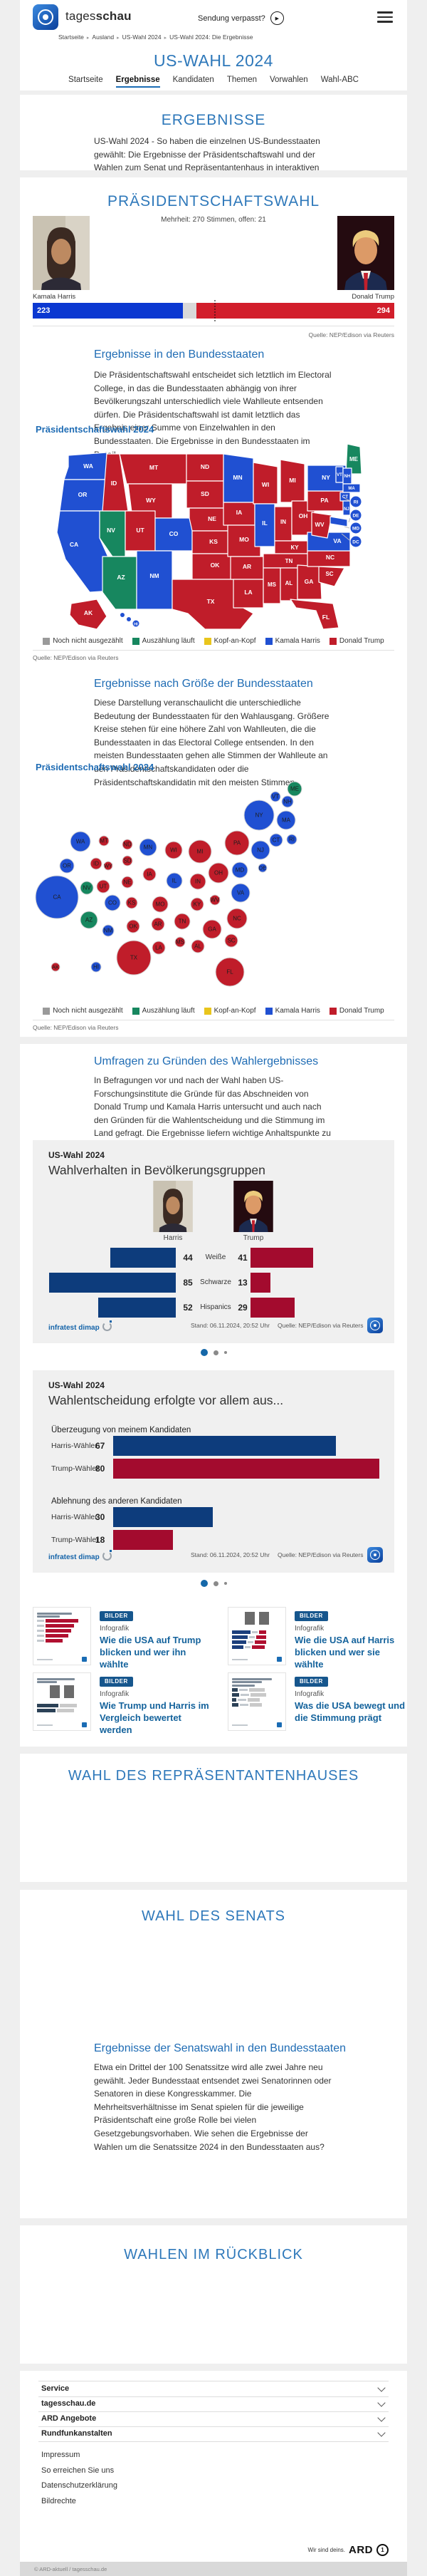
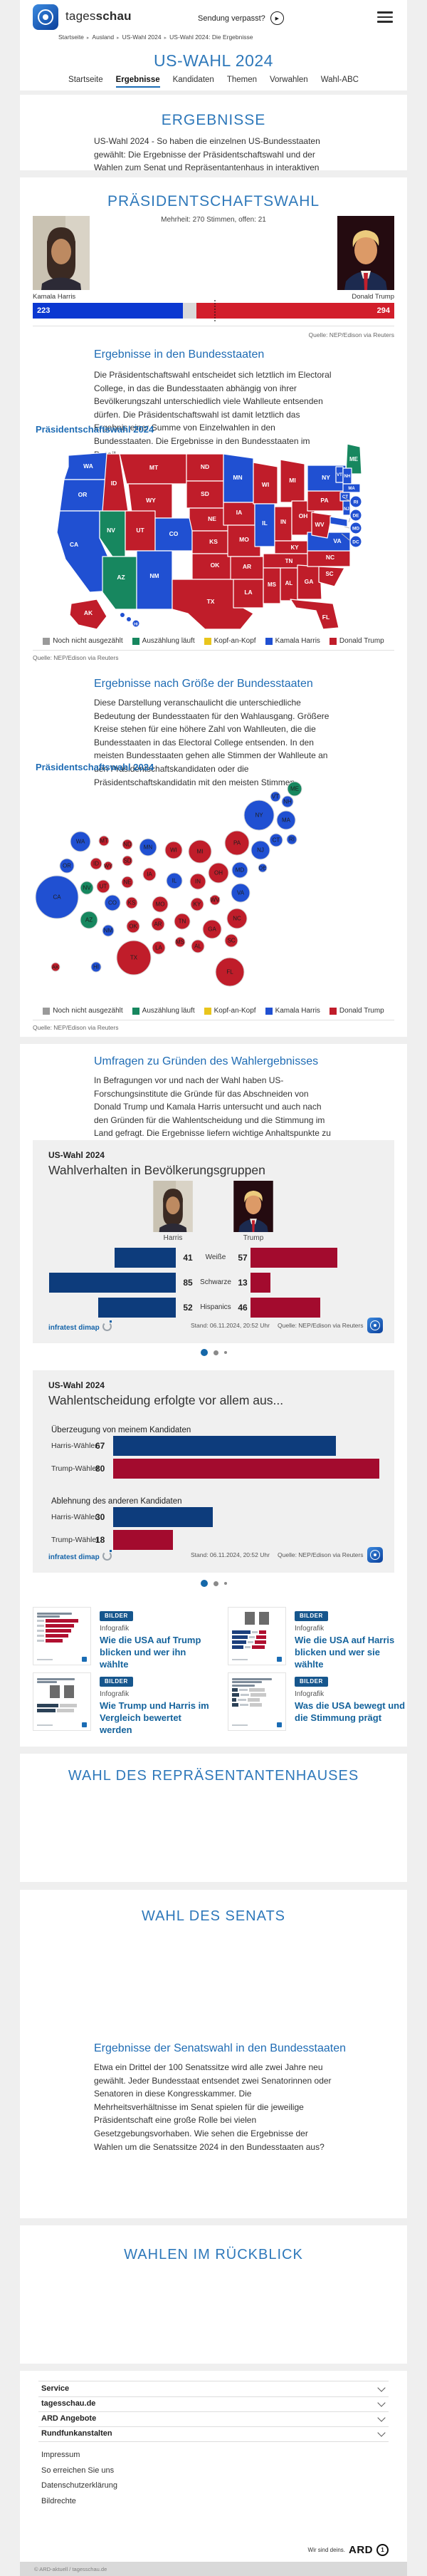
Wahlverhalten in Bevölkerungsgruppen/Harris/Weiße: 44 -> 41
Wahlverhalten in Bevölkerungsgruppen/Trump/Weiße: 41 -> 57
Wahlverhalten in Bevölkerungsgruppen/Trump/Hispanics: 29 -> 46
